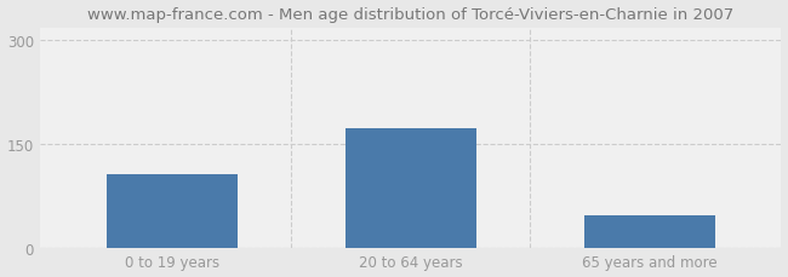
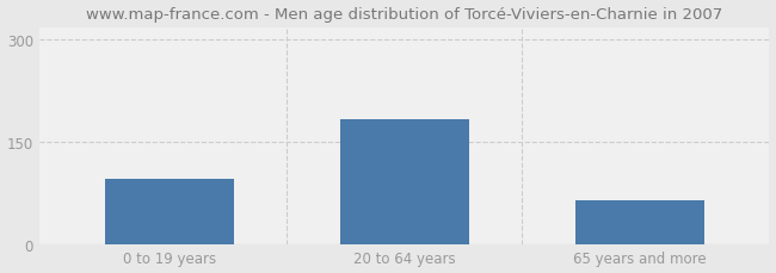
0 to 19 years: 107 -> 96
20 to 64 years: 172 -> 184
65 years and more: 47 -> 64
